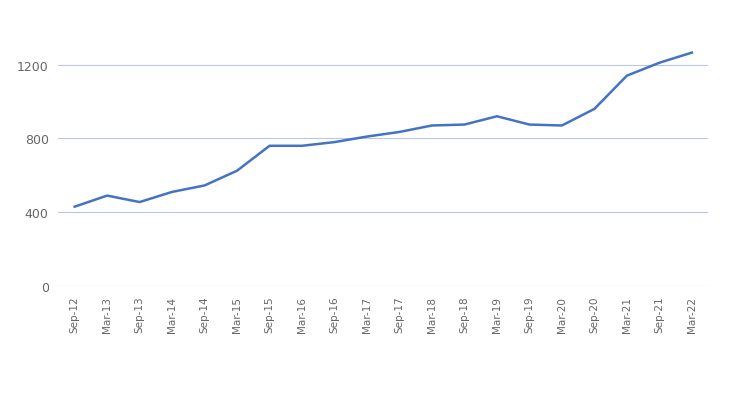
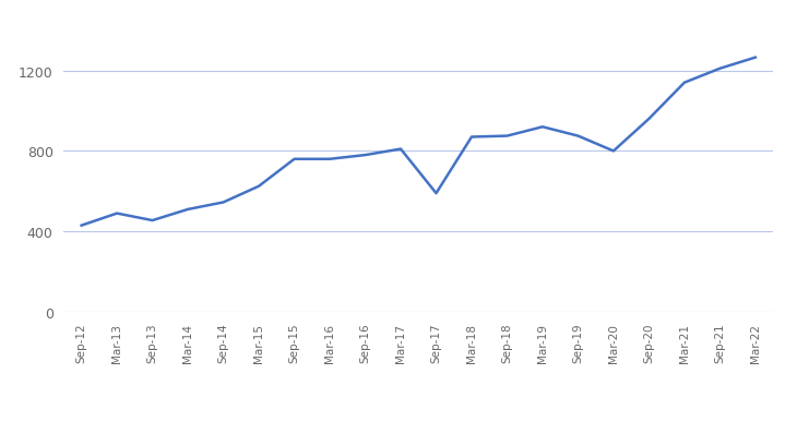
Sep-17: 840 -> 590
Mar-20: 870 -> 800
